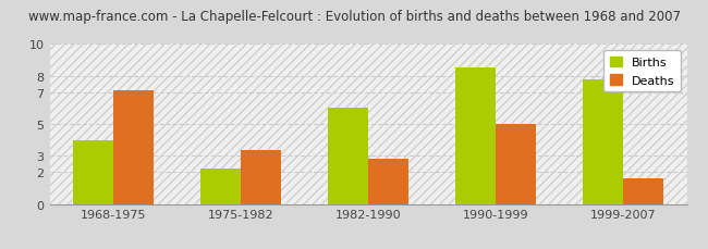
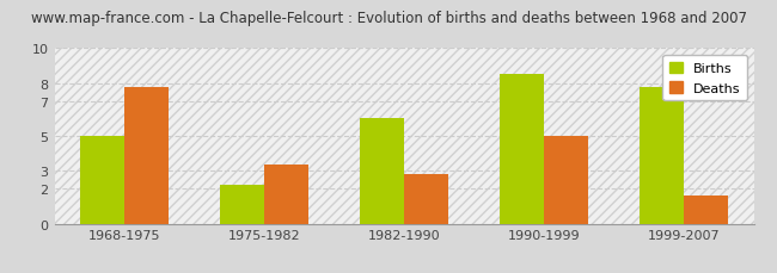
Births/1968-1975: 4.0 -> 5.0
Deaths/1968-1975: 7.1 -> 7.8
